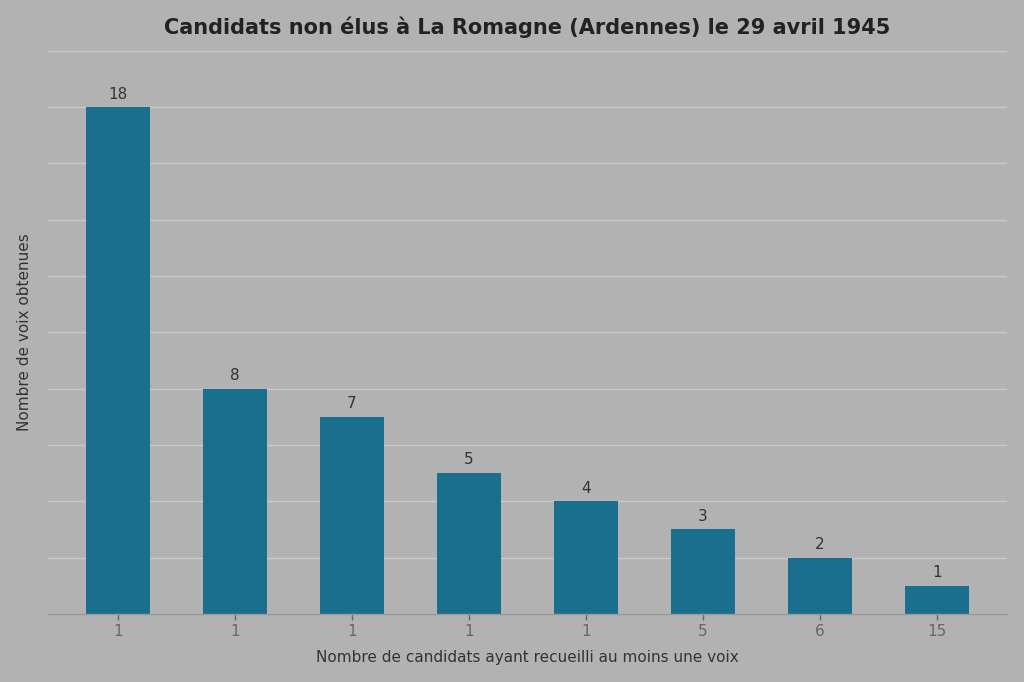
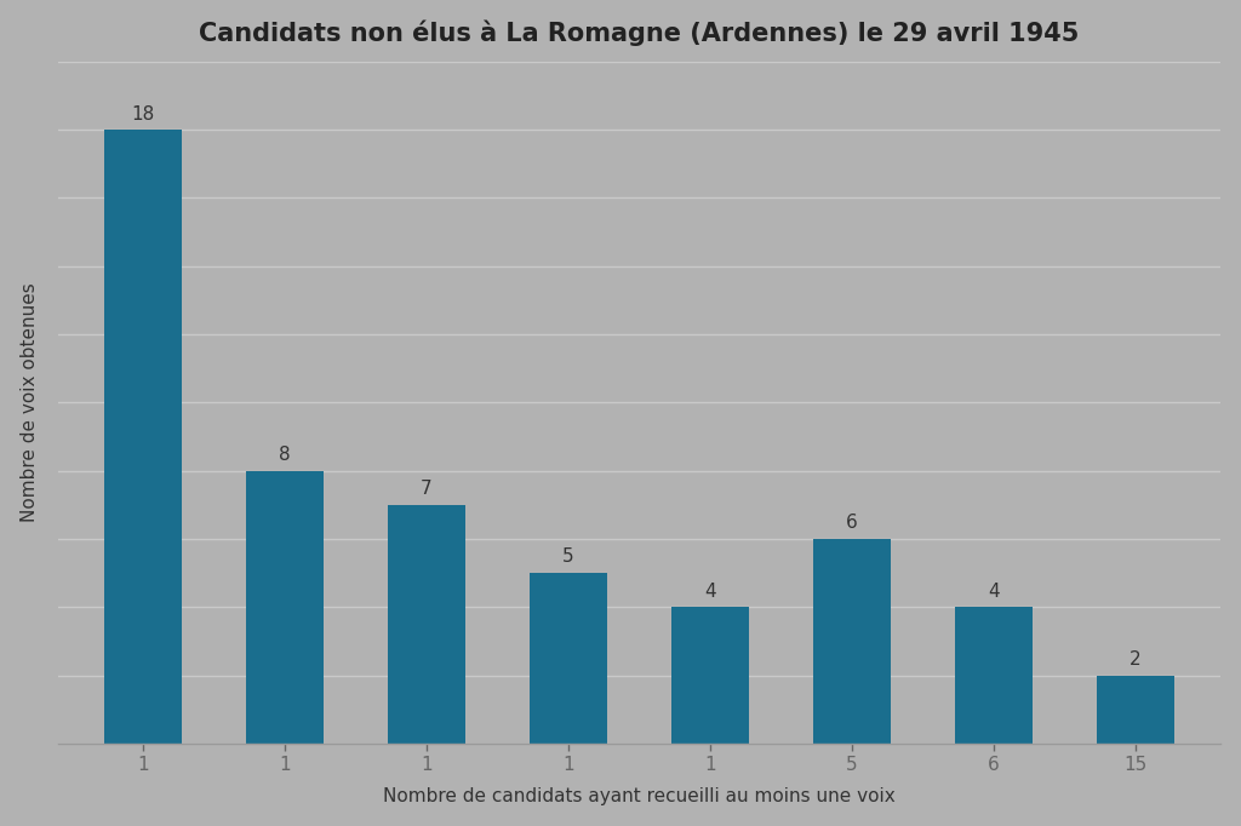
5: 3 -> 6
6: 2 -> 4
15: 1 -> 2
